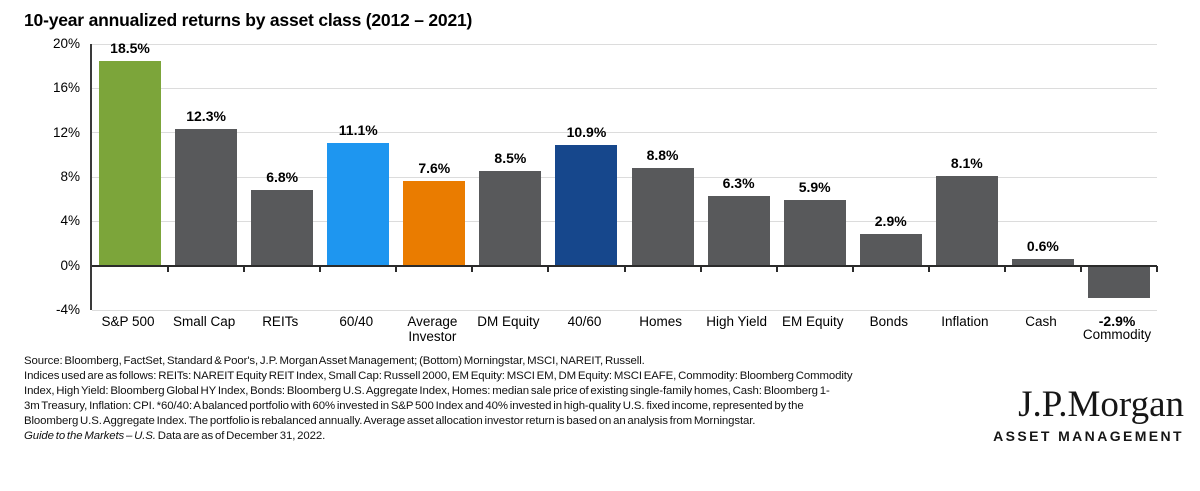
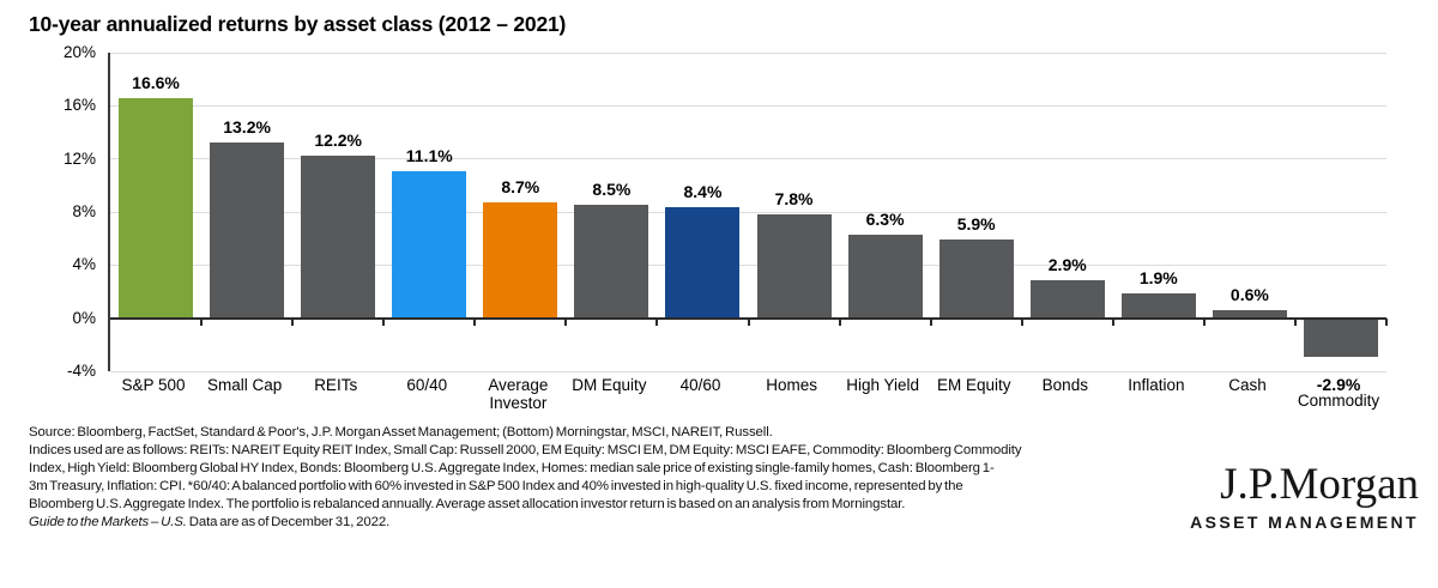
S&P 500: 18.5% -> 16.6%
Small Cap: 12.3% -> 13.2%
REITs: 6.8% -> 12.2%
Average Investor: 7.6% -> 8.7%
40/60: 10.9% -> 8.4%
Homes: 8.8% -> 7.8%
Inflation: 8.1% -> 1.9%
